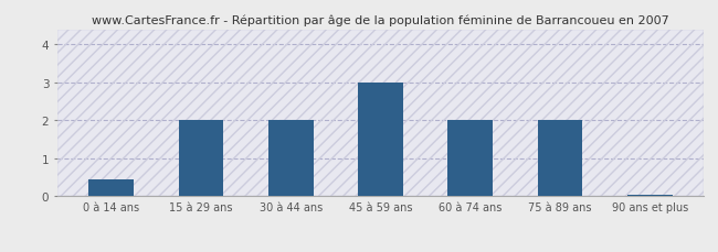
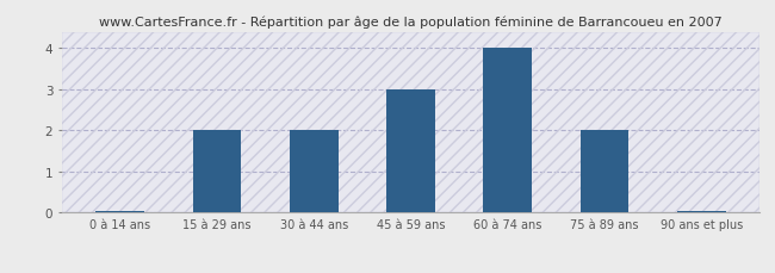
0 à 14 ans: 0.45 -> 0.05
60 à 74 ans: 2.00 -> 4.00
